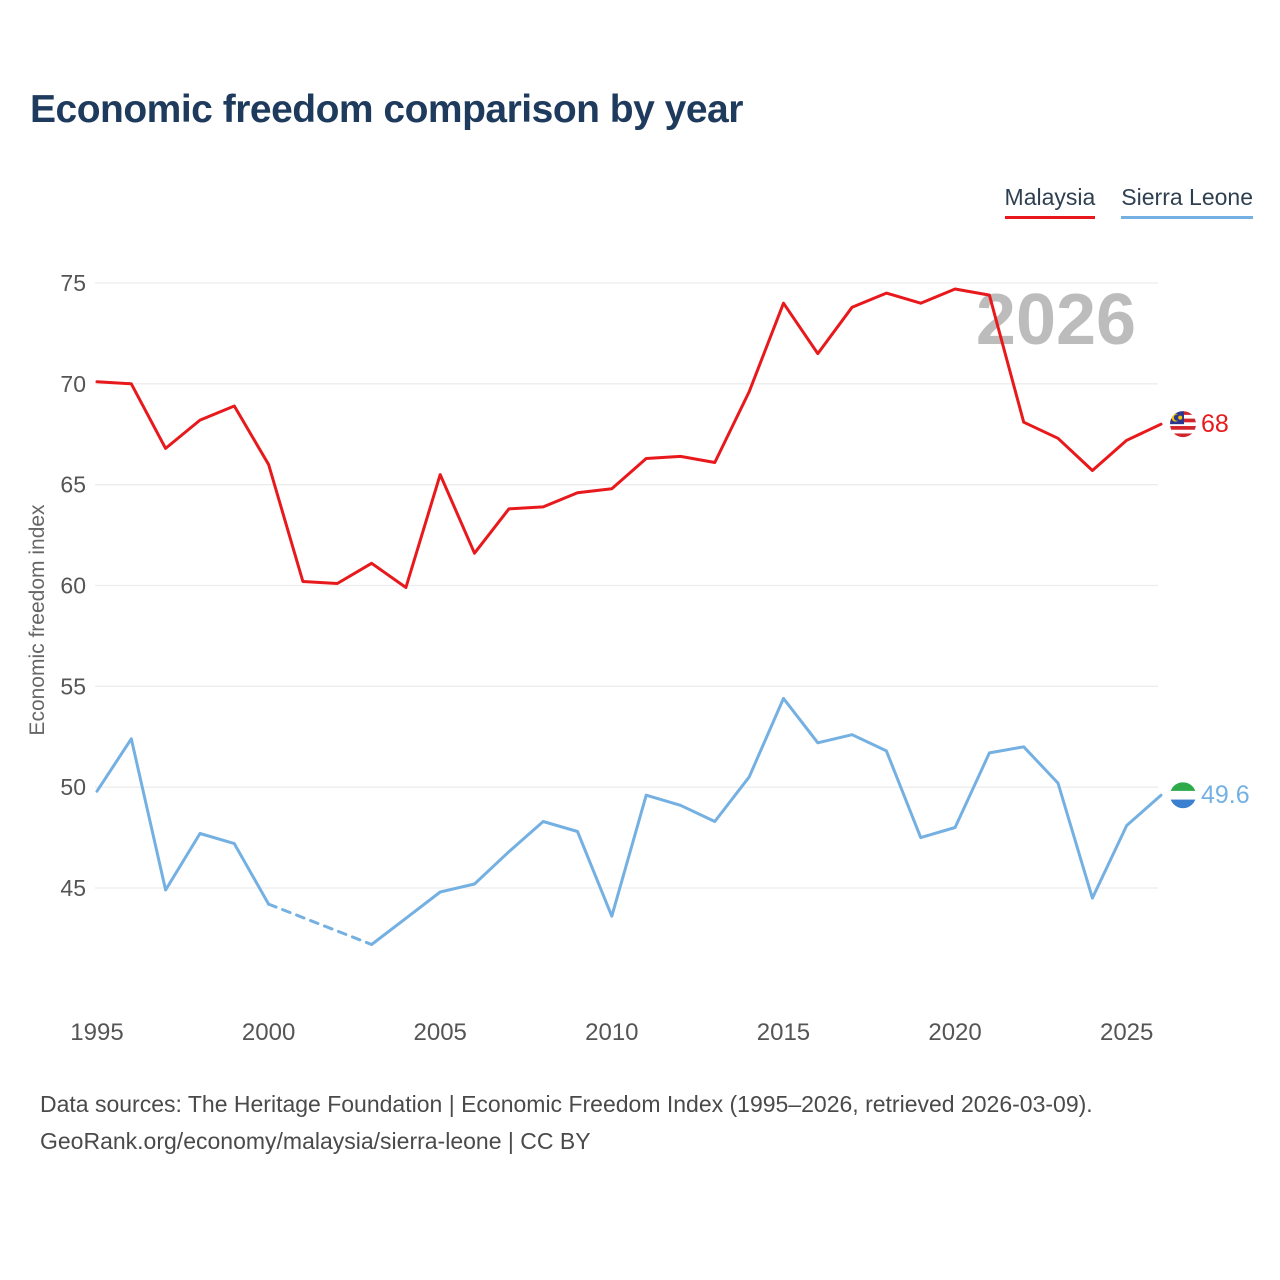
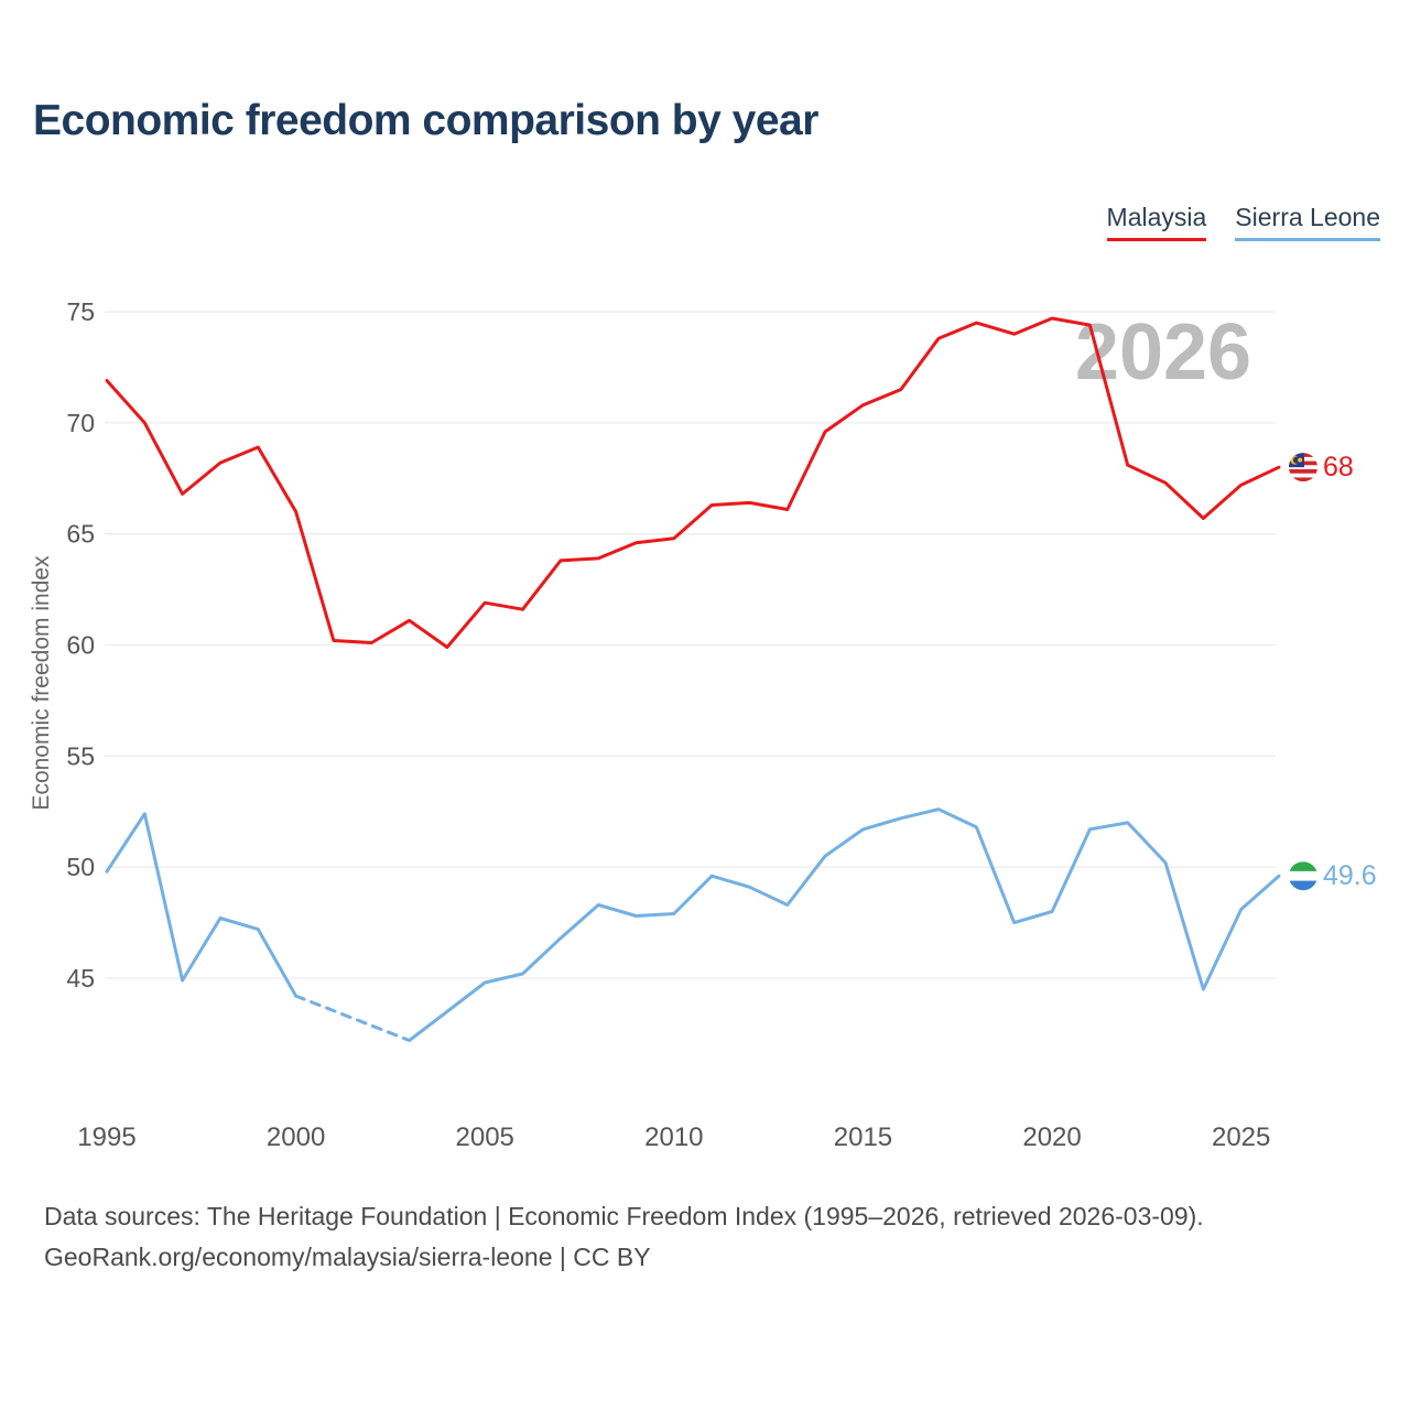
Malaysia/1995: 70.1 -> 71.9
Malaysia/2005: 65.5 -> 61.9
Sierra Leone/2010: 43.6 -> 47.9
Malaysia/2015: 74.0 -> 70.8
Sierra Leone/2015: 54.4 -> 51.7
